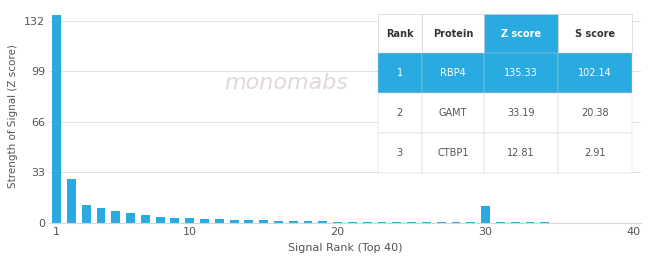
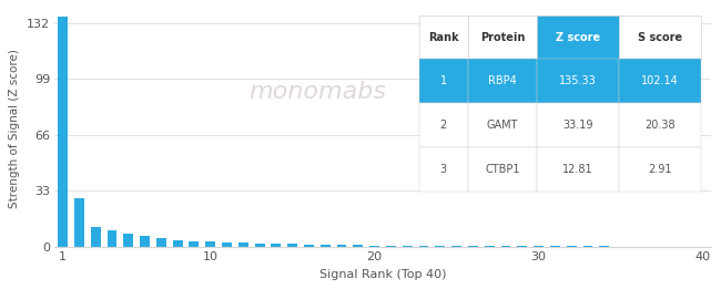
30: 11 -> 0
